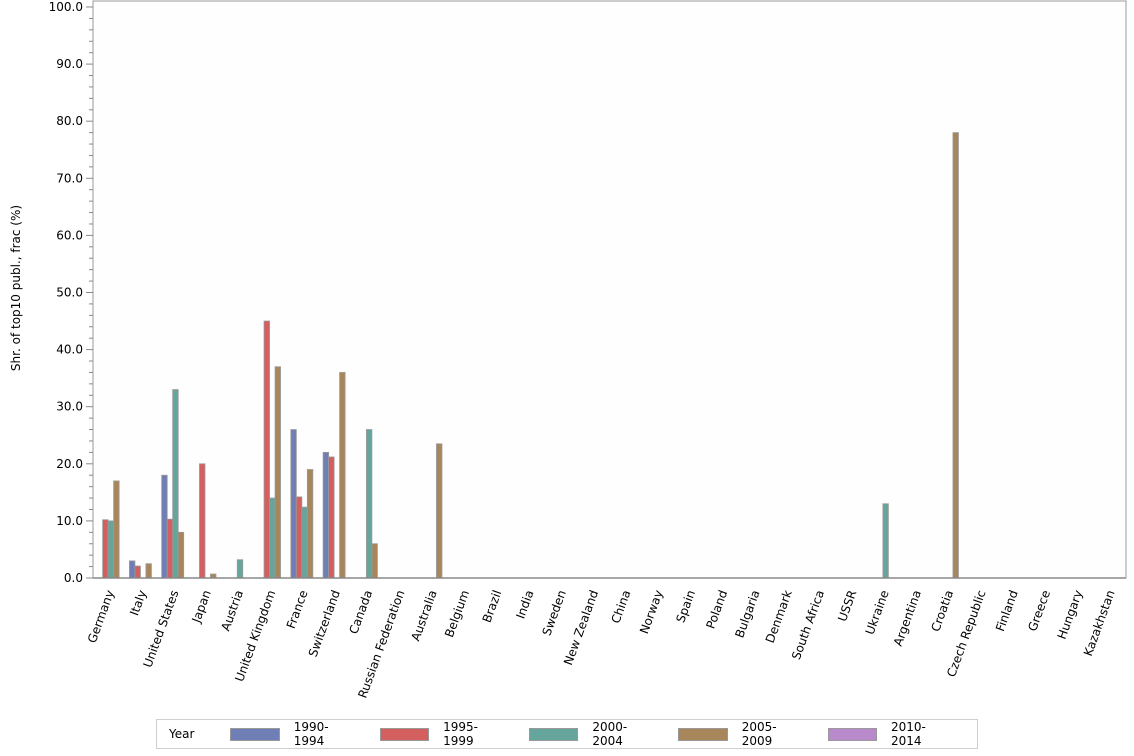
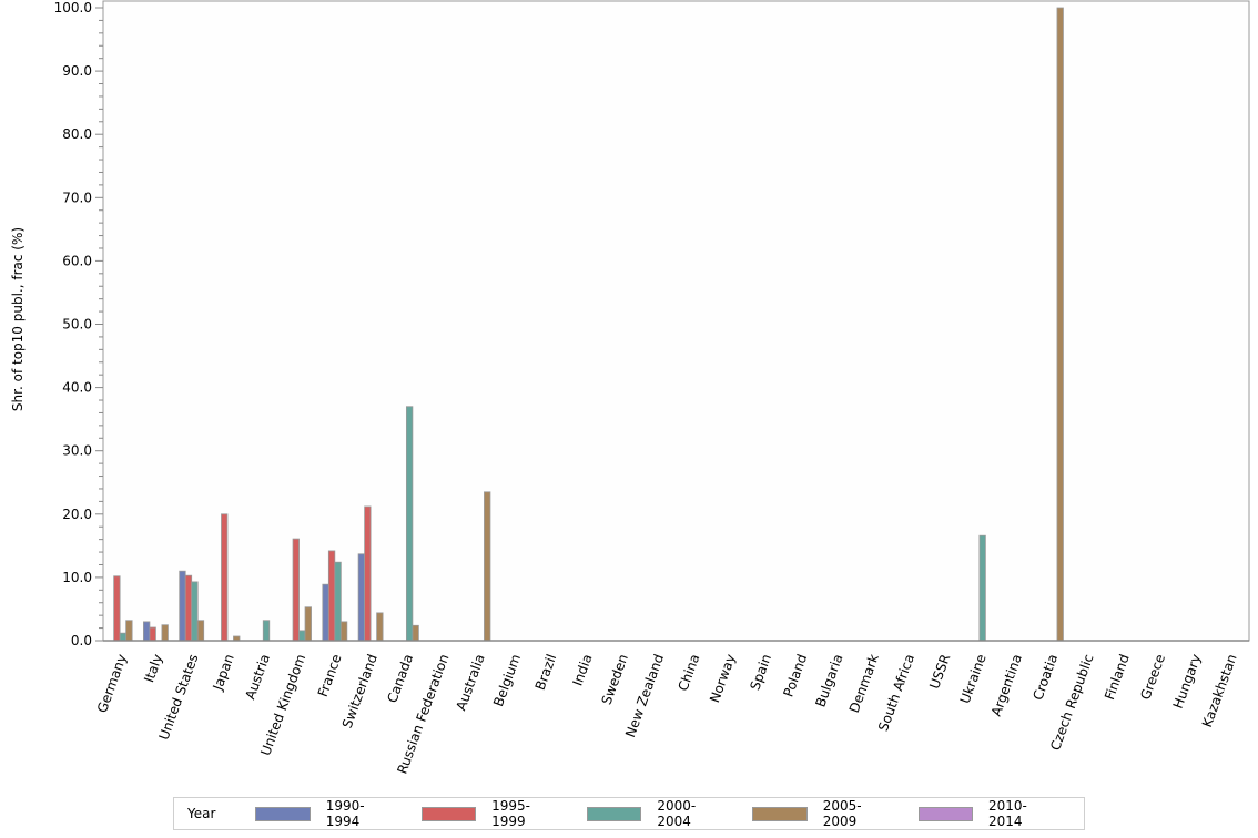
2000-2004/Germany: 10 -> 1
2005-2009/Germany: 17 -> 3
1990-1994/United States: 18 -> 11
2000-2004/United States: 33 -> 9
2005-2009/United States: 8 -> 3
1995-1999/United Kingdom: 45 -> 16
2000-2004/United Kingdom: 14 -> 2
2005-2009/United Kingdom: 37 -> 5
1990-1994/France: 26 -> 9
2005-2009/France: 19 -> 3
1990-1994/Switzerland: 22 -> 14
2005-2009/Switzerland: 36 -> 4
2000-2004/Canada: 26 -> 37
2005-2009/Canada: 6 -> 2
2000-2004/Ukraine: 13 -> 17
2005-2009/Croatia: 78 -> 100
